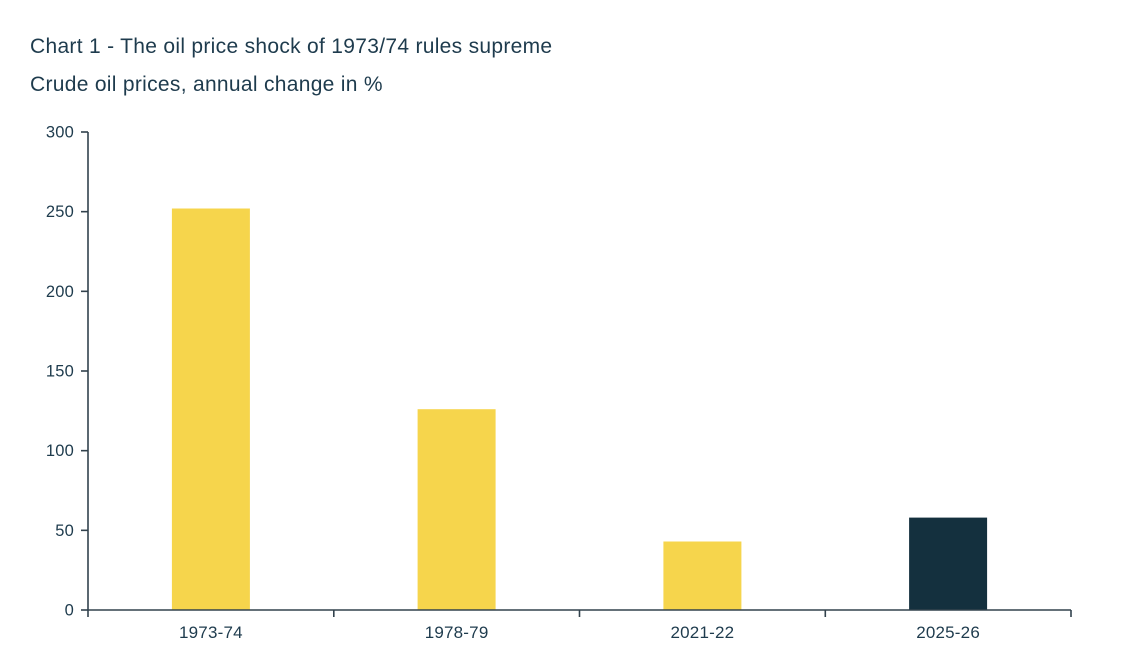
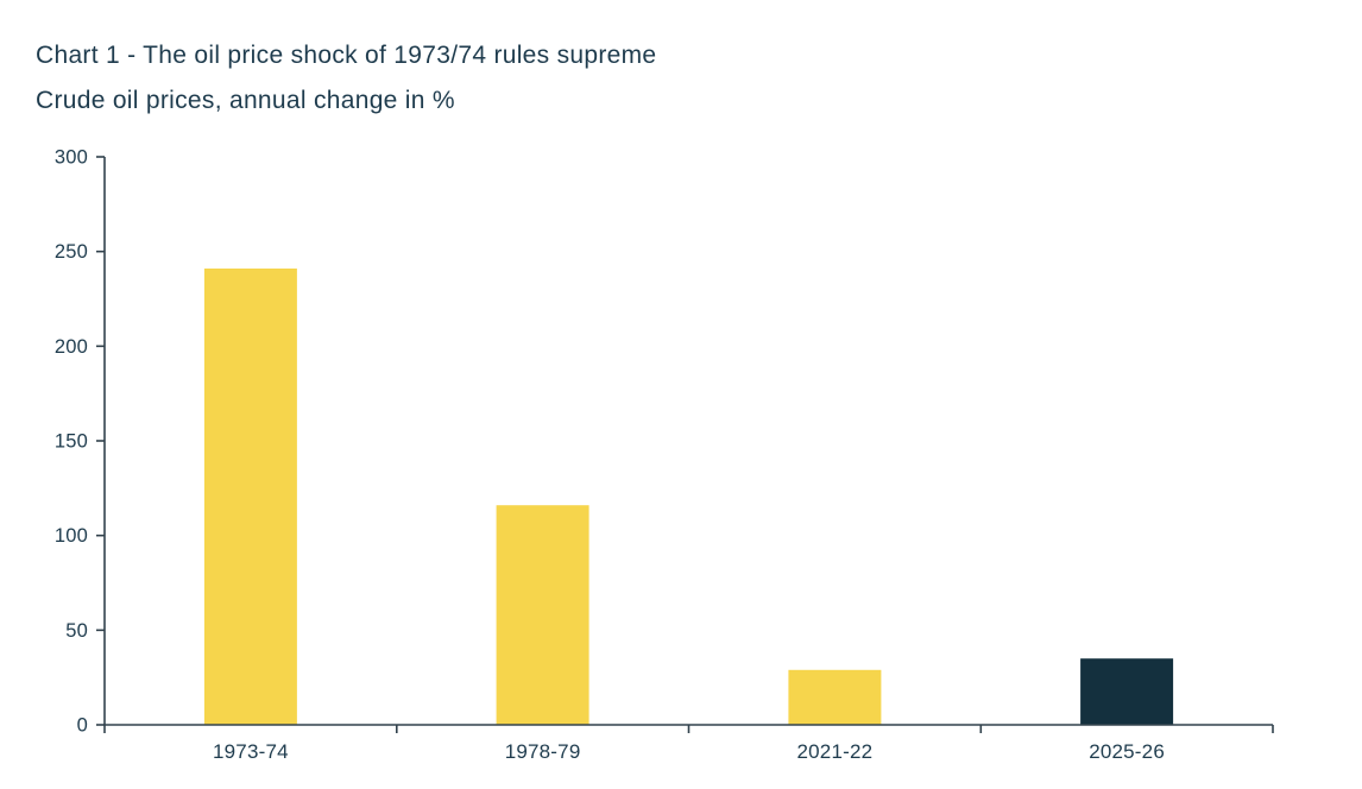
1973-74: 252 -> 241
1978-79: 126 -> 116
2021-22: 43 -> 29
2025-26: 58 -> 35
